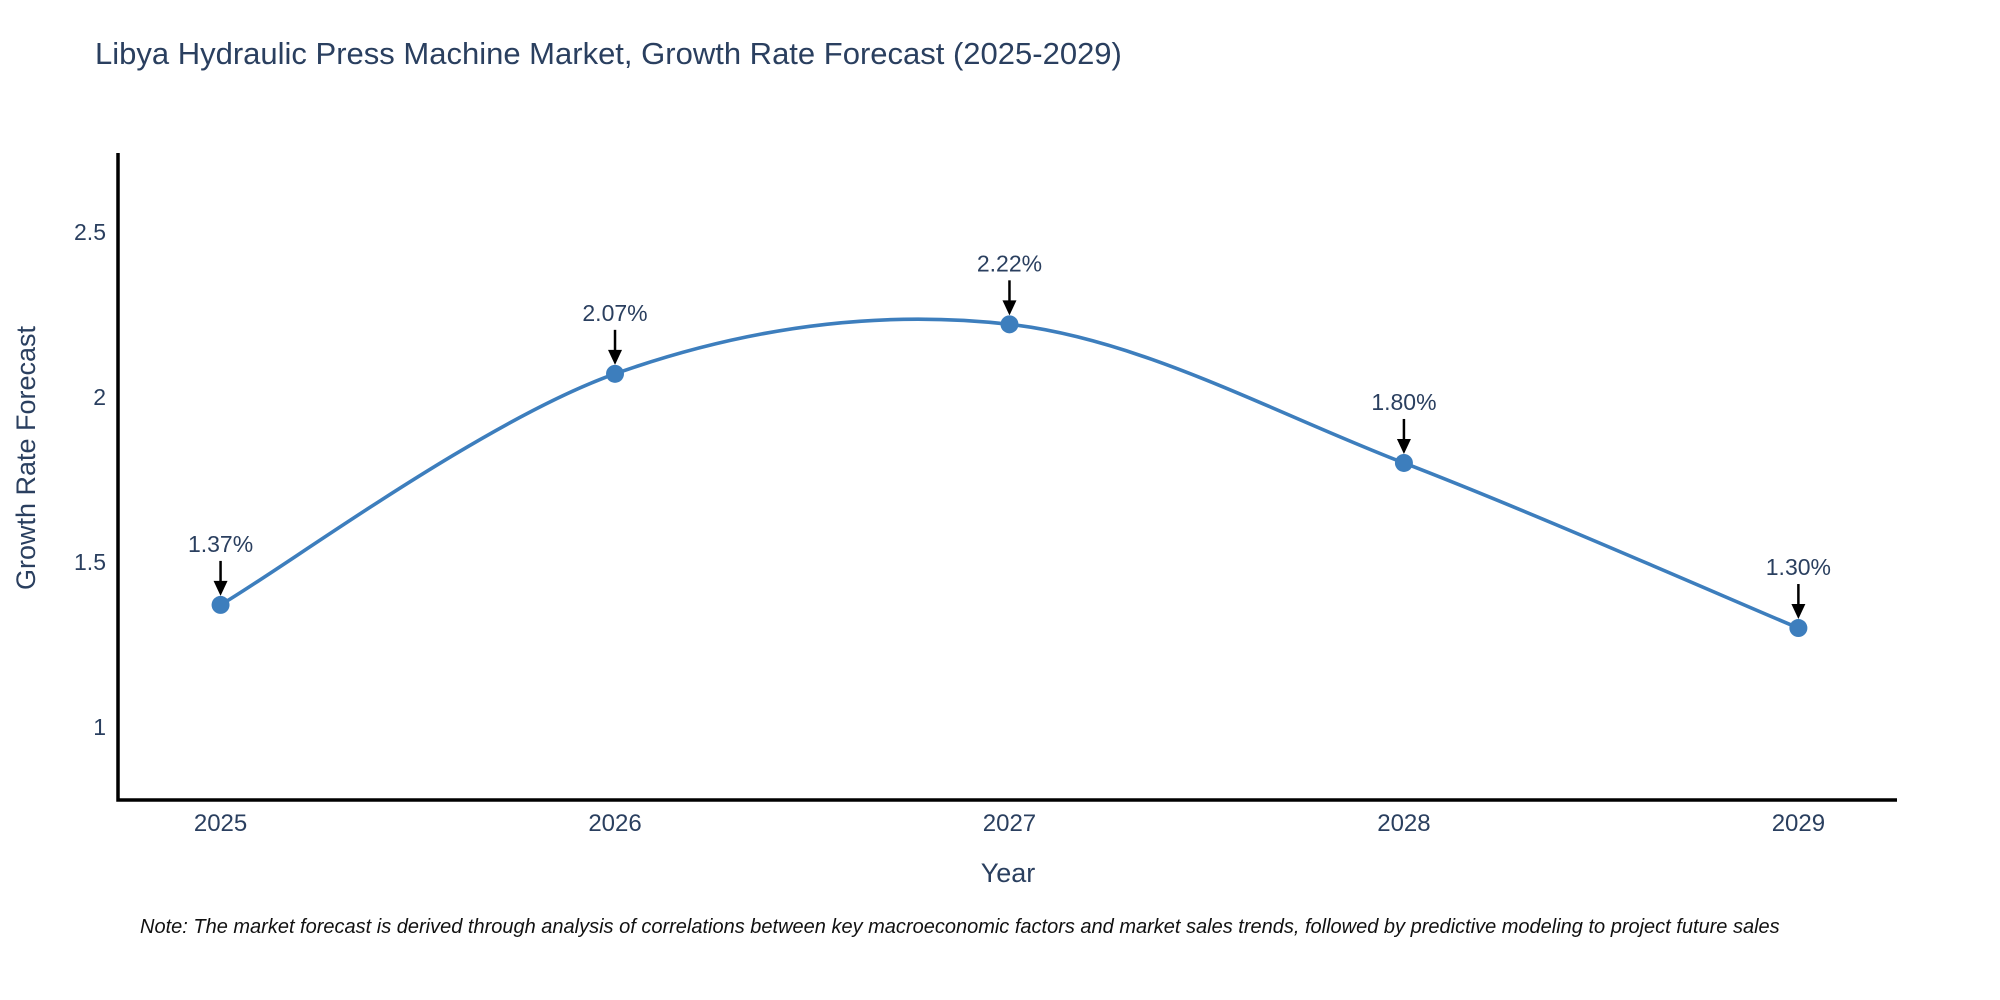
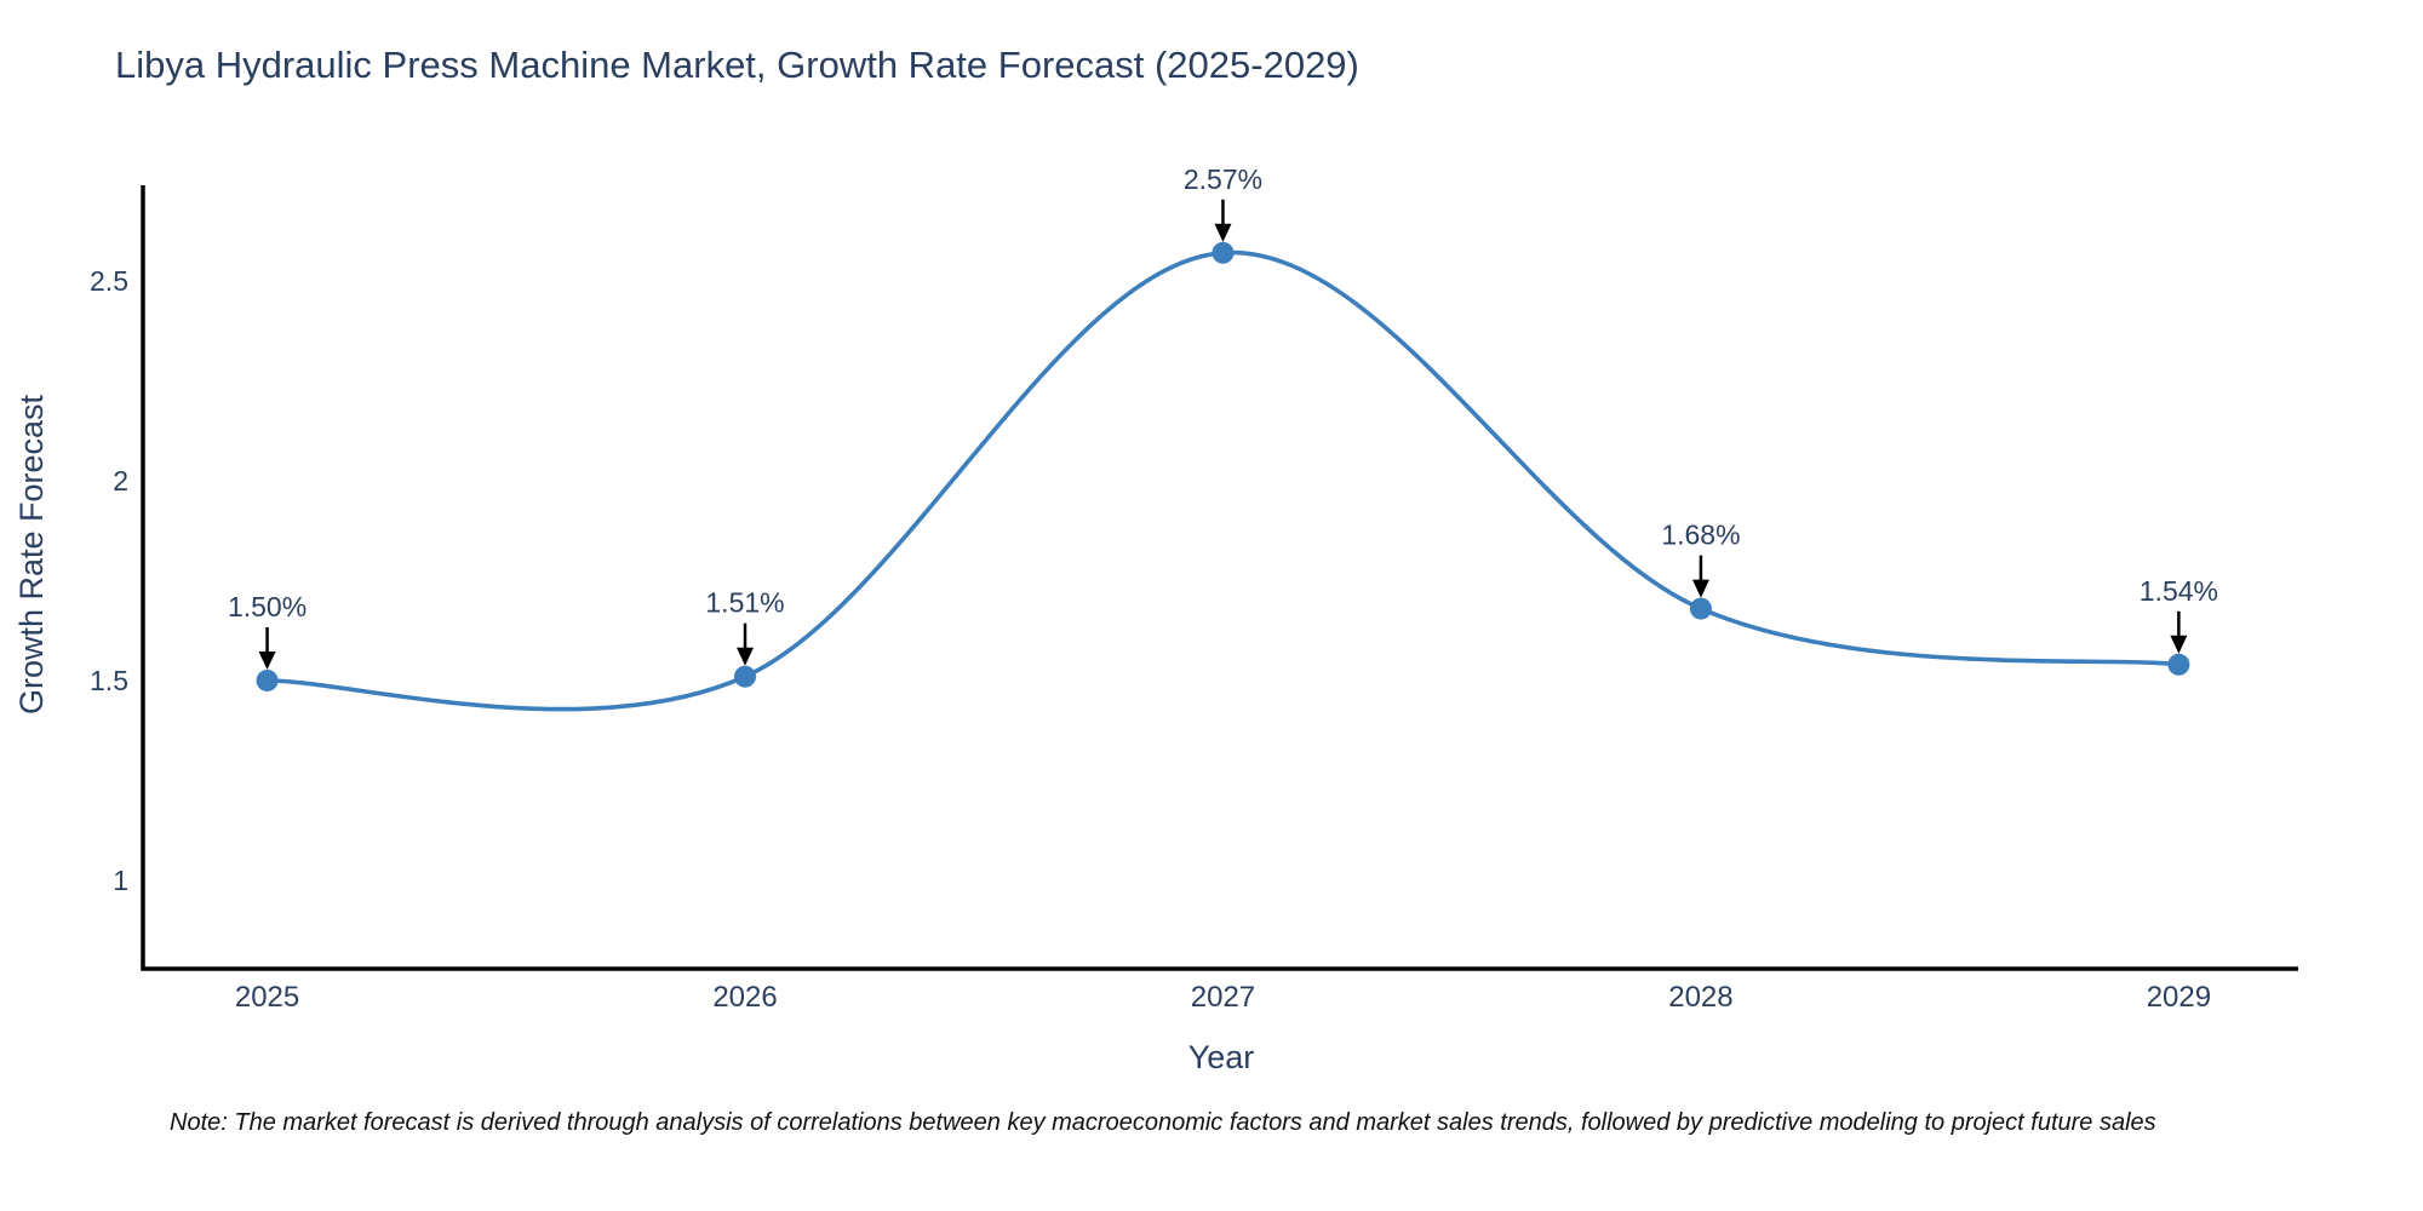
2025: 1.37% -> 1.50%
2026: 2.07% -> 1.51%
2027: 2.22% -> 2.57%
2028: 1.80% -> 1.68%
2029: 1.30% -> 1.54%
